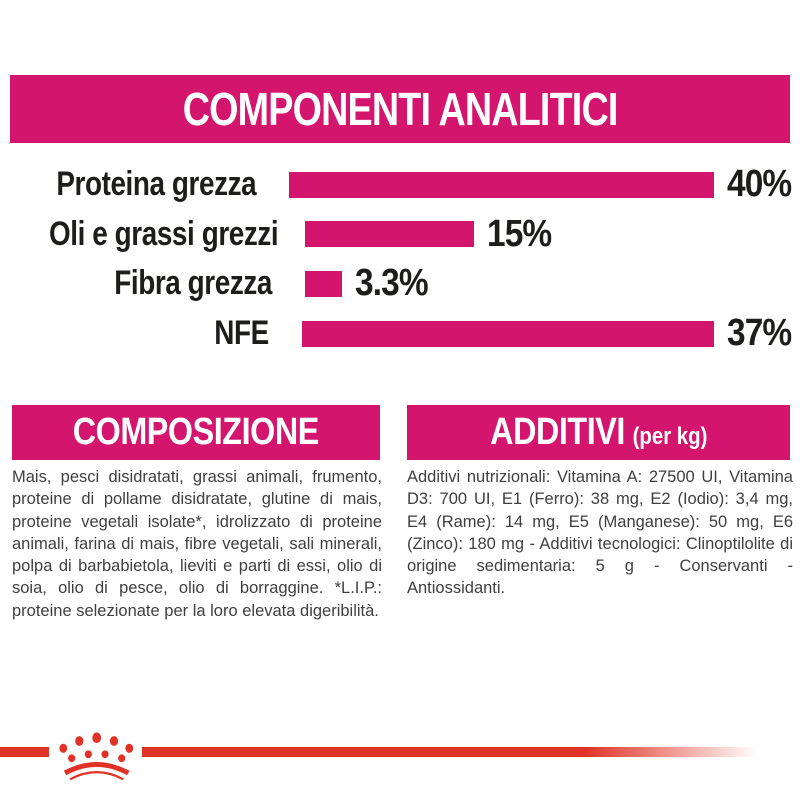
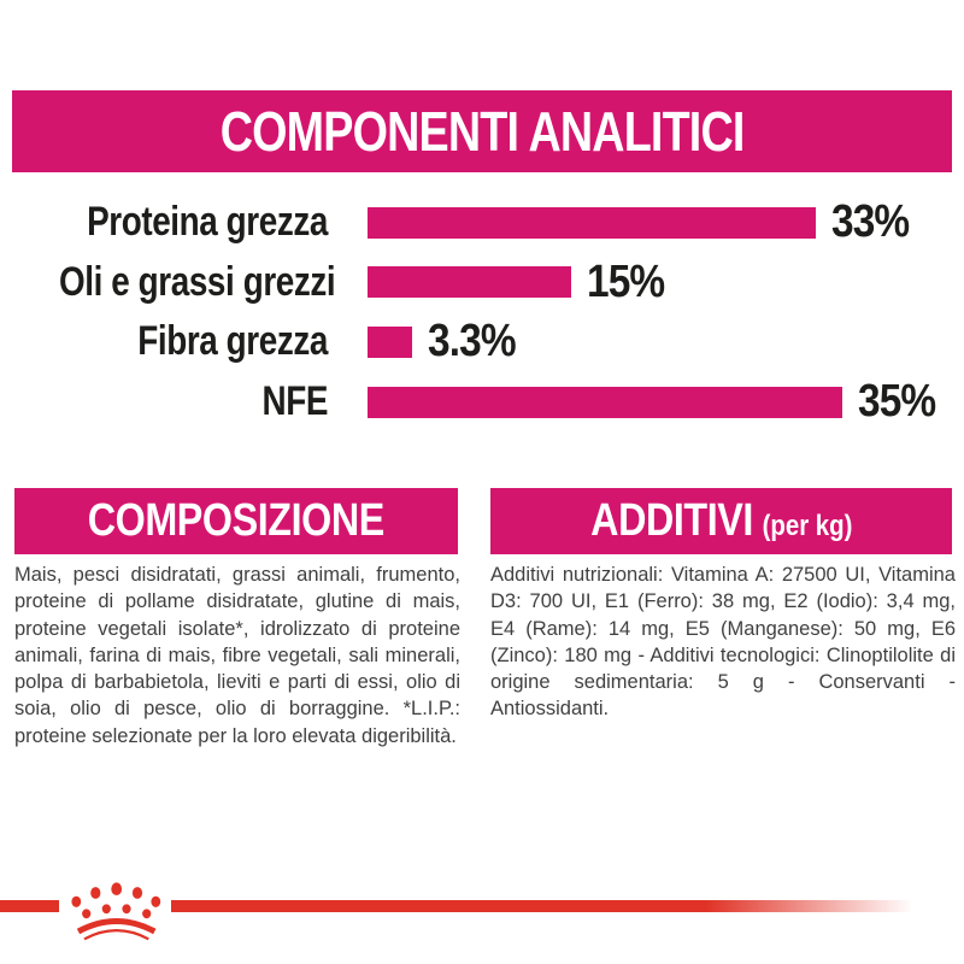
Proteina grezza: 40% -> 33%
NFE: 37% -> 35%
